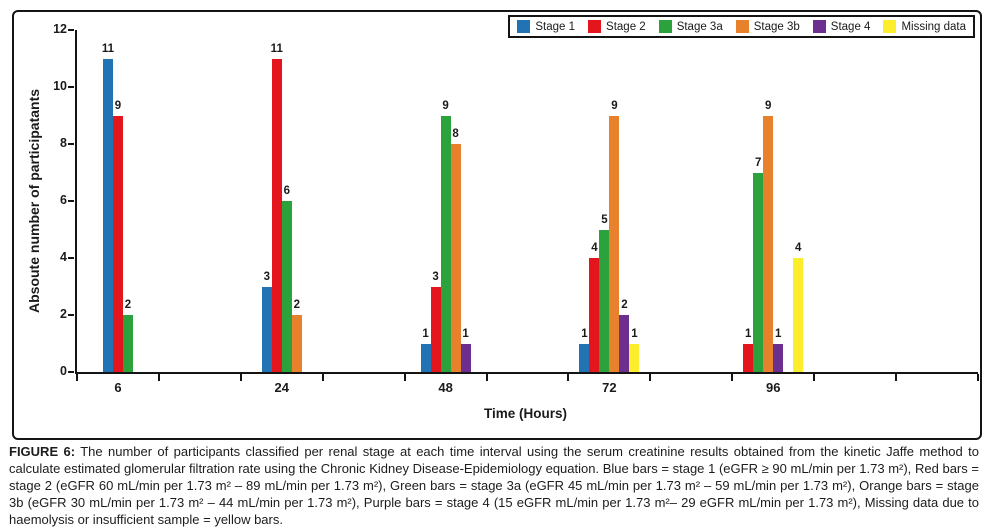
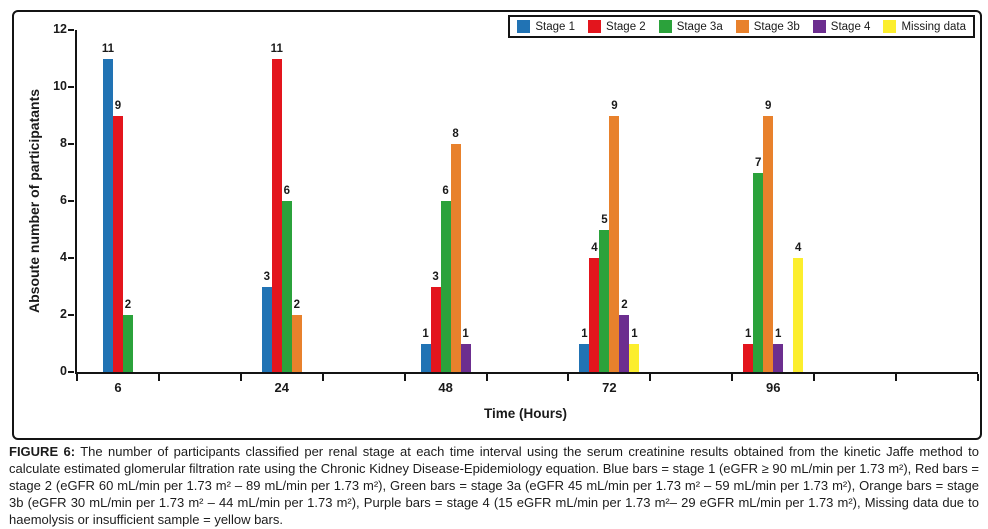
Stage 3a/48: 9 -> 6
